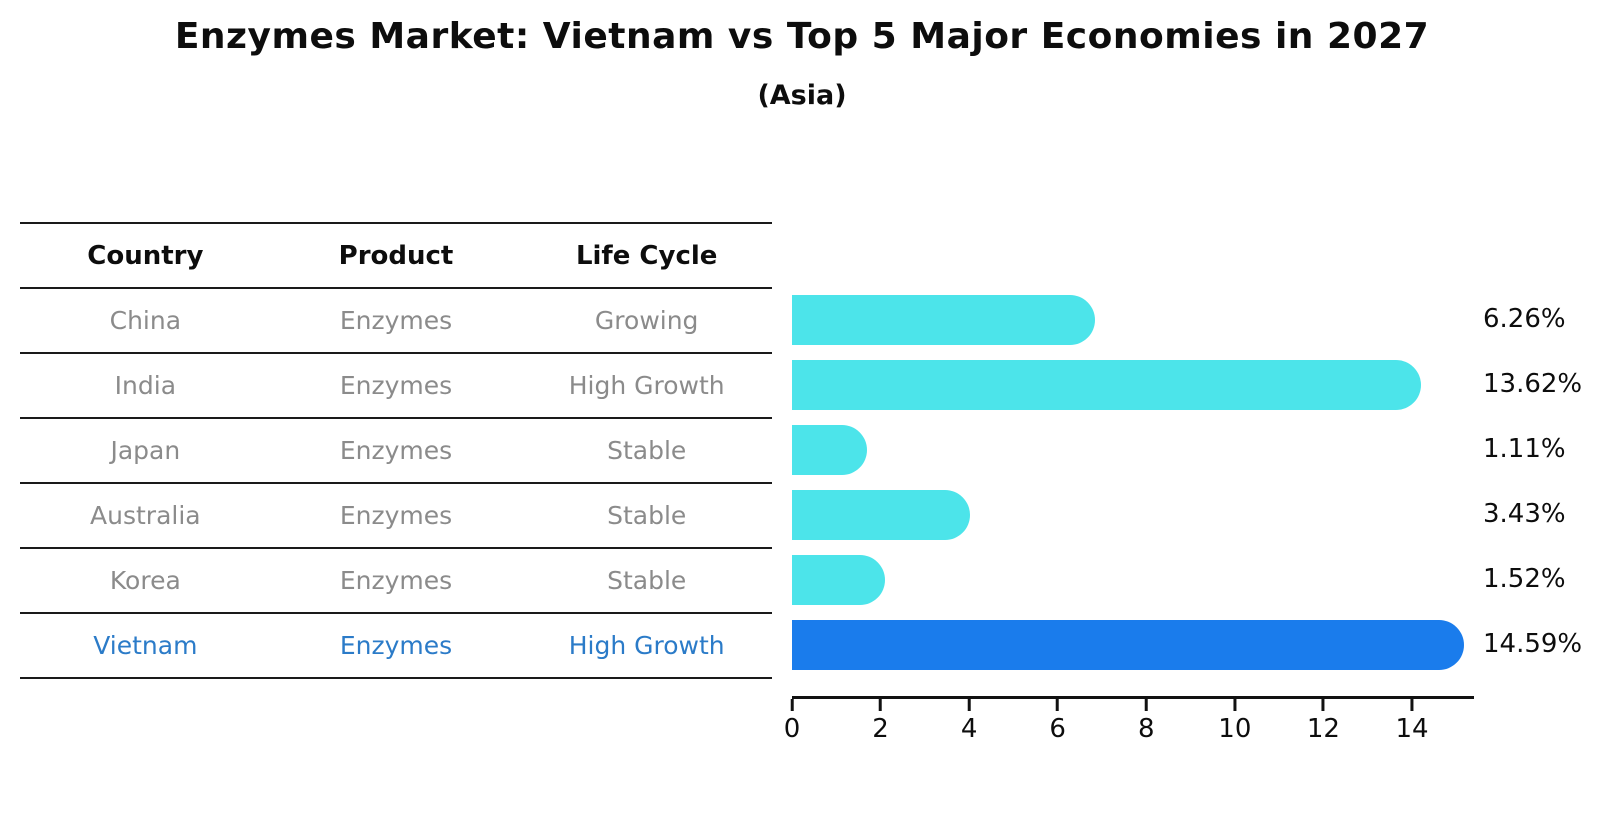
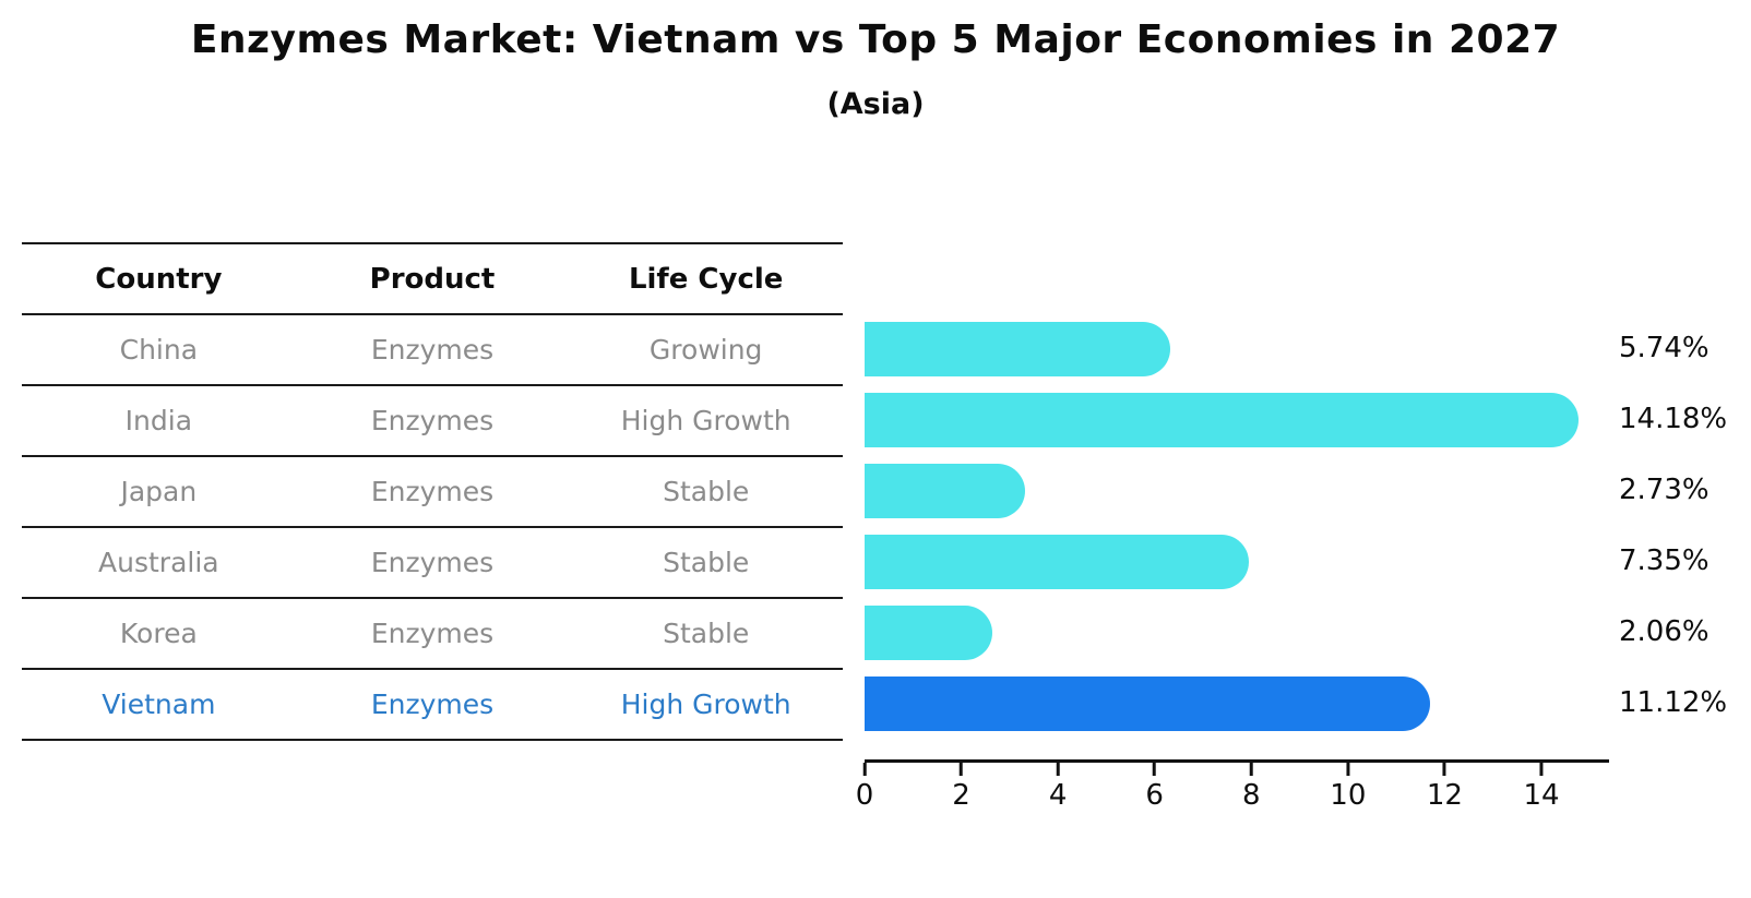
China: 6.26% -> 5.74%
India: 13.62% -> 14.18%
Japan: 1.11% -> 2.73%
Australia: 3.43% -> 7.35%
Korea: 1.52% -> 2.06%
Vietnam: 14.59% -> 11.12%
